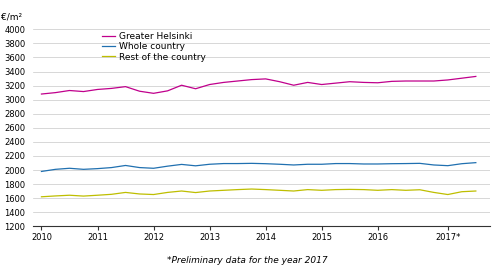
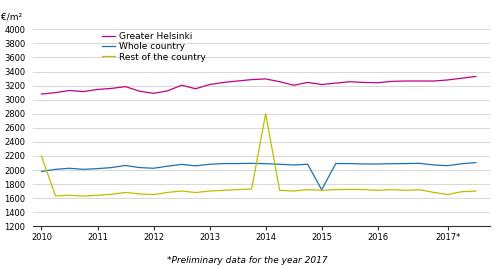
Rest of the country/2010: 1620 -> 2200
Rest of the country/2014: 1720 -> 2800
Whole country/2015: 2080 -> 1720
